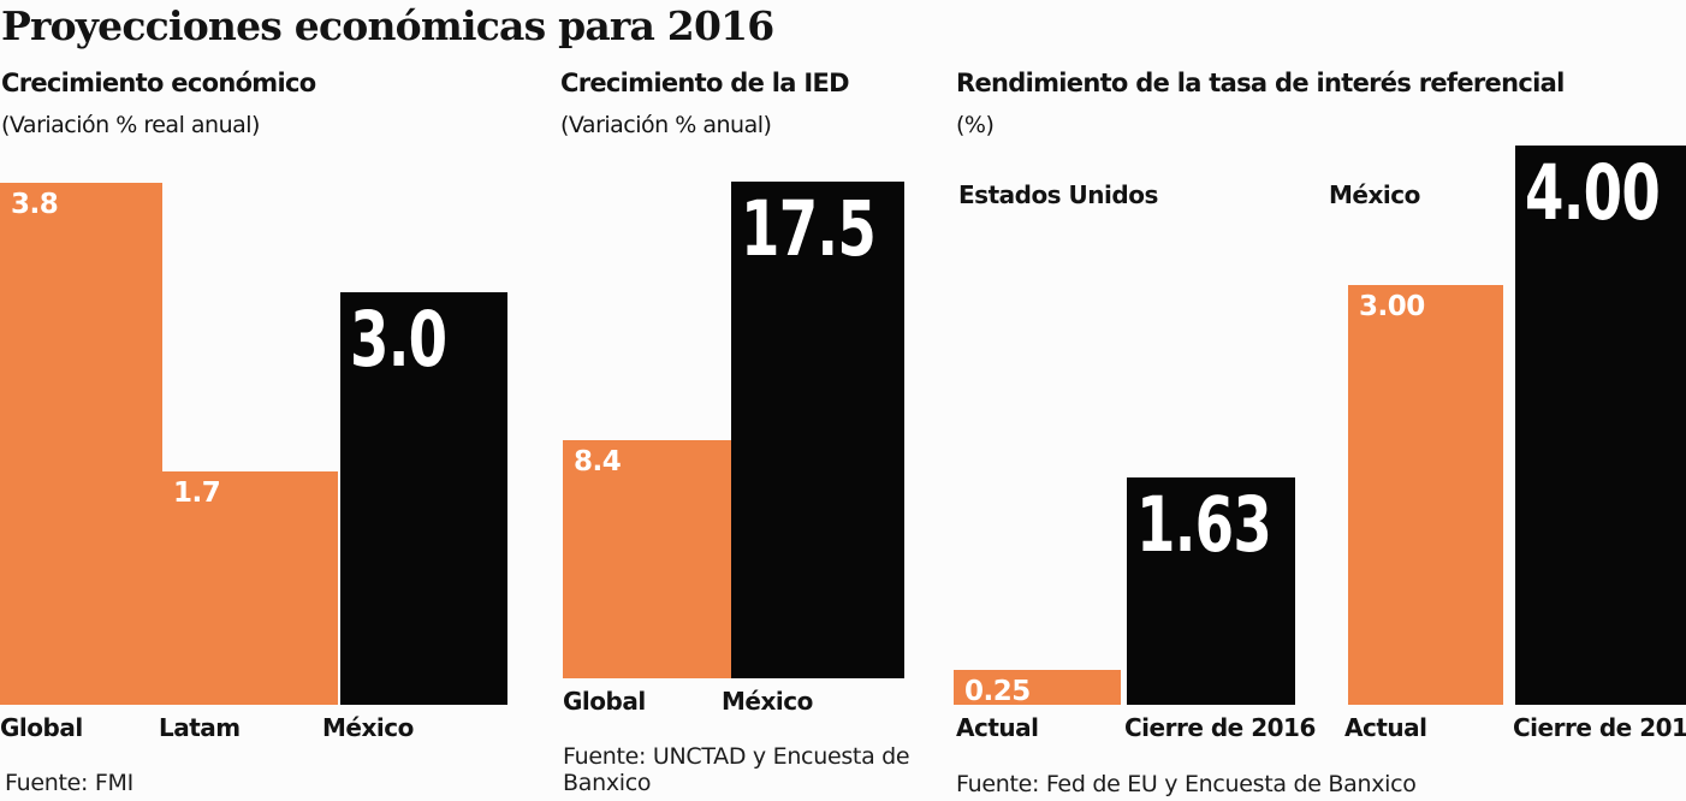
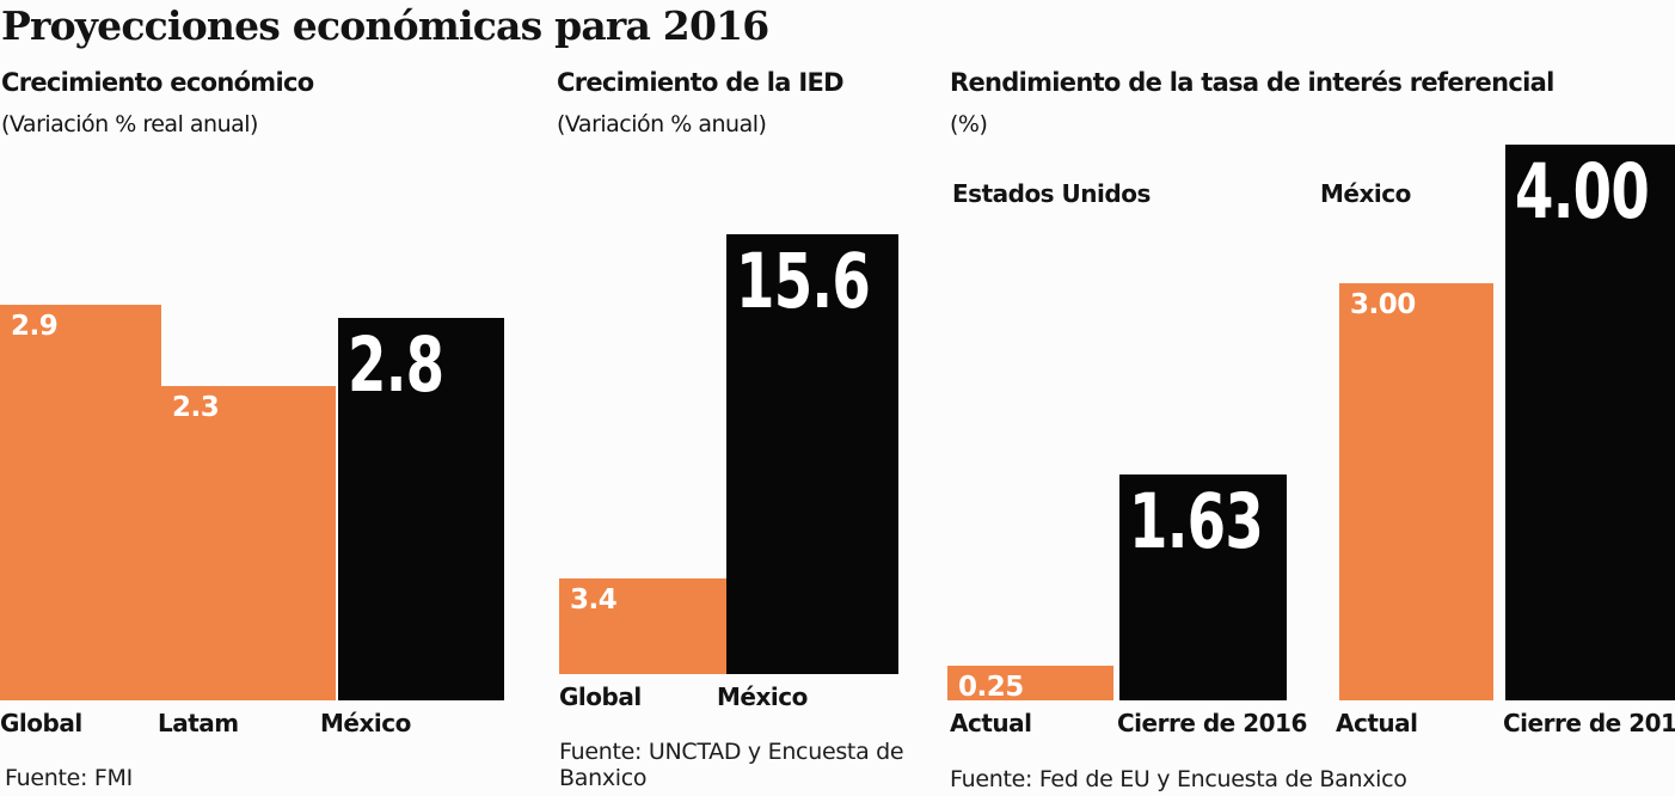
Crecimiento económico/Global: 3.8 -> 2.9
Crecimiento económico/Latam: 1.7 -> 2.3
Crecimiento económico/México: 3.0 -> 2.8
Crecimiento de la IED/Global: 8.4 -> 3.4
Crecimiento de la IED/México: 17.5 -> 15.6
